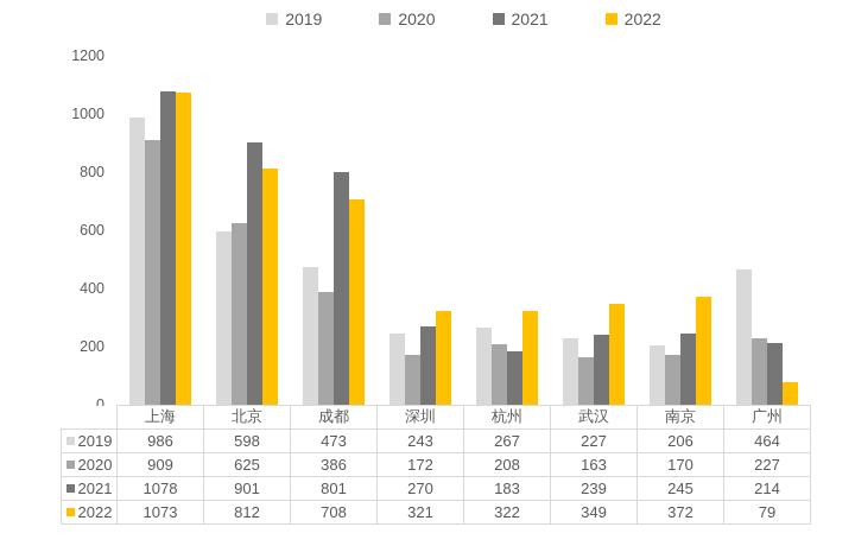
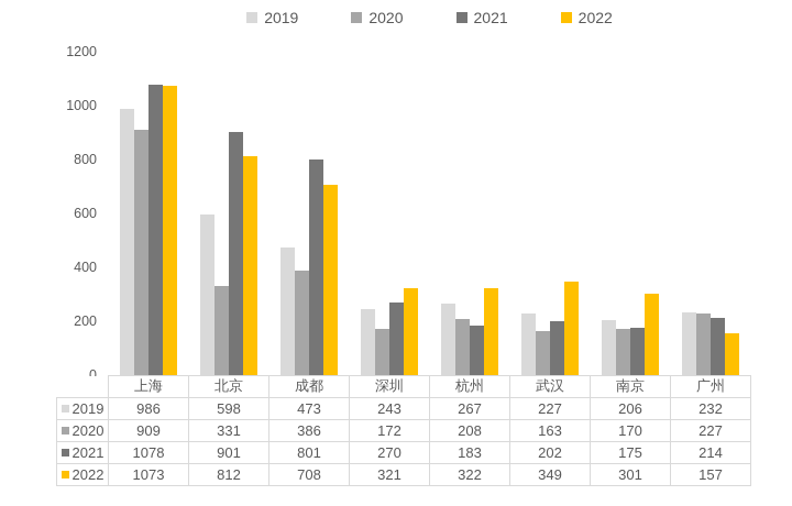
2020/北京: 625 -> 331
2021/武汉: 239 -> 202
2021/南京: 245 -> 175
2022/南京: 372 -> 301
2019/广州: 464 -> 232
2022/广州: 79 -> 157
